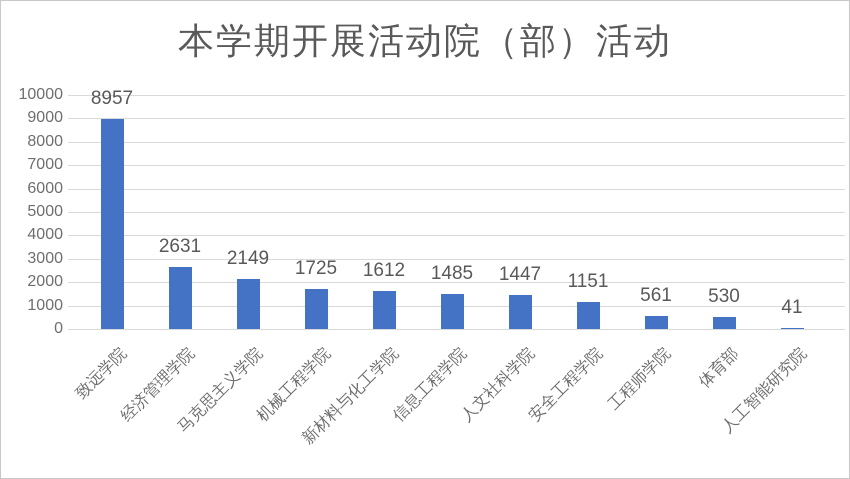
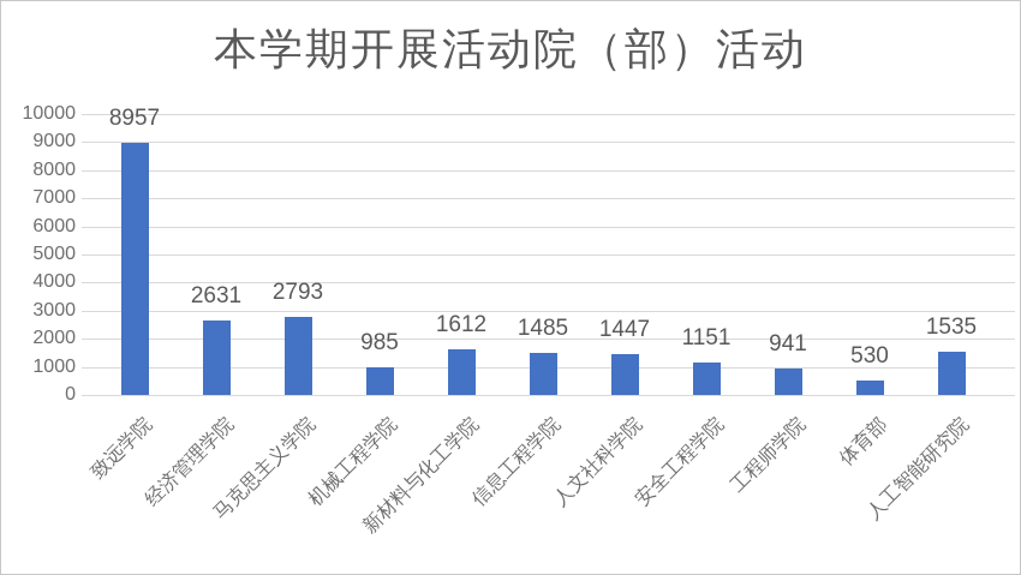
马克思主义学院: 2149 -> 2793
机械工程学院: 1725 -> 985
工程师学院: 561 -> 941
人工智能研究院: 41 -> 1535
